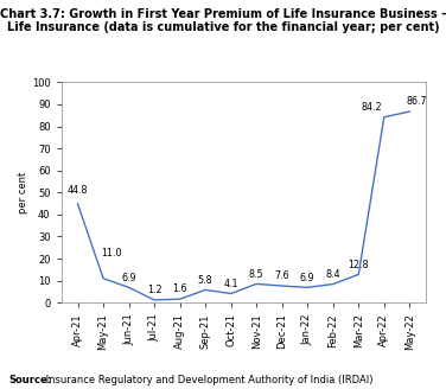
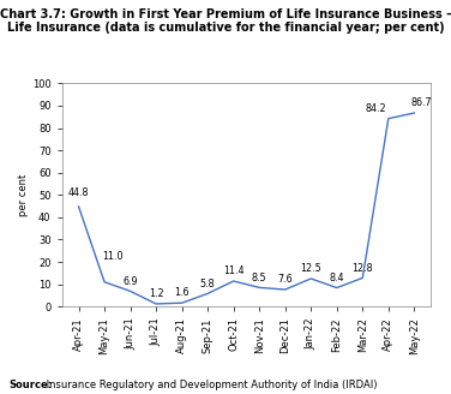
Oct-21: 4.1 -> 11.4
Jan-22: 6.9 -> 12.5
